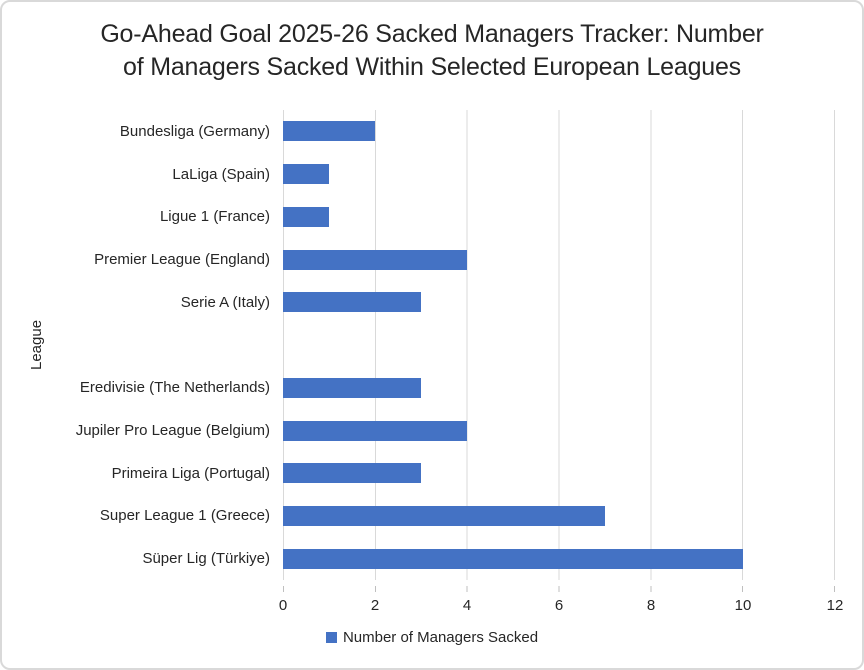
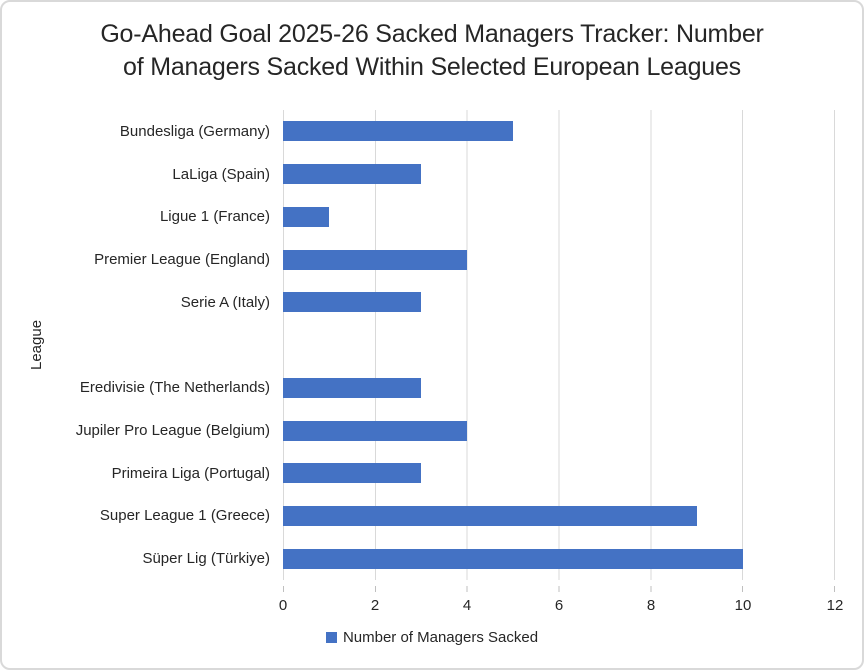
Bundesliga (Germany): 2 -> 5
LaLiga (Spain): 1 -> 3
Super League 1 (Greece): 7 -> 9
